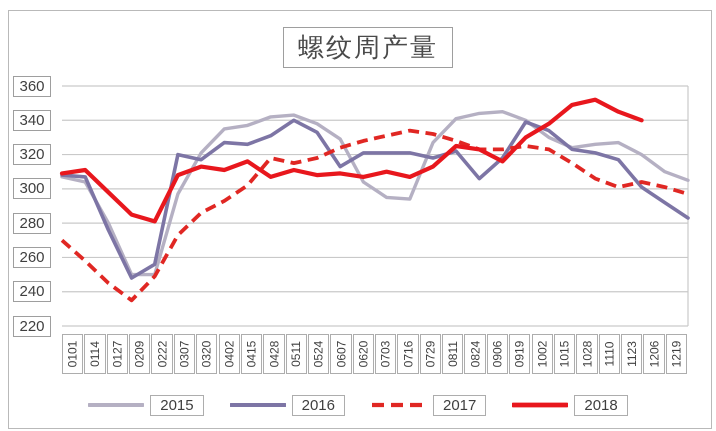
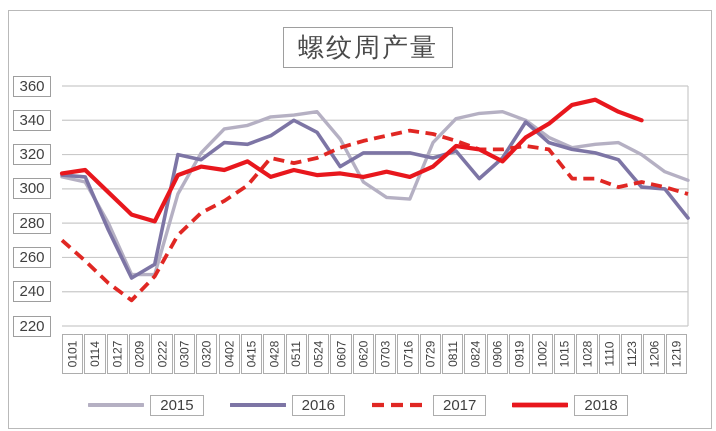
2015/0524: 338 -> 345
2016/1002: 334 -> 327
2017/1015: 315 -> 306
2016/1206: 292 -> 300
